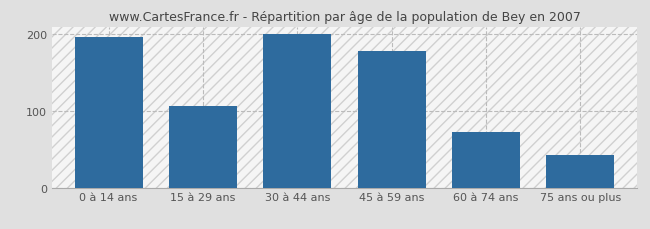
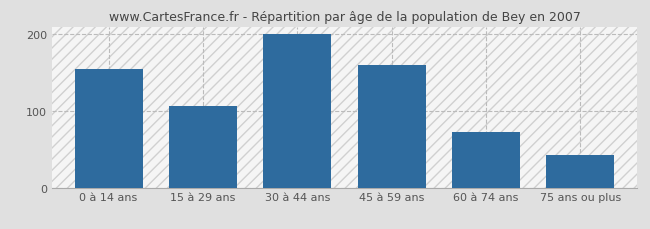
0 à 14 ans: 196 -> 155
45 à 59 ans: 178 -> 160
